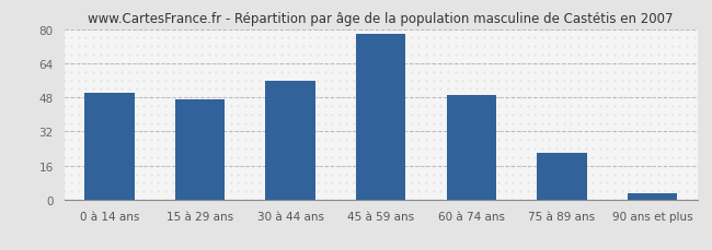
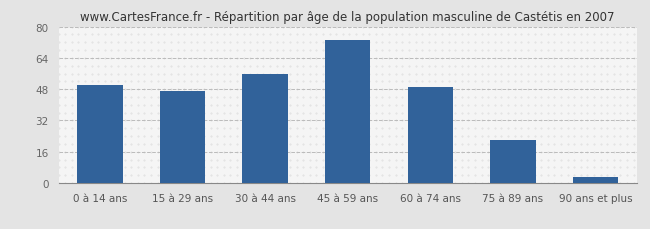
45 à 59 ans: 78 -> 73
